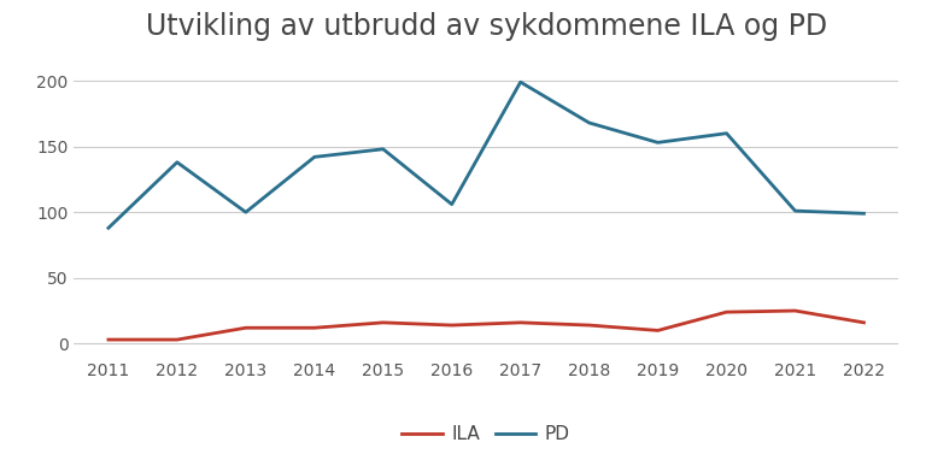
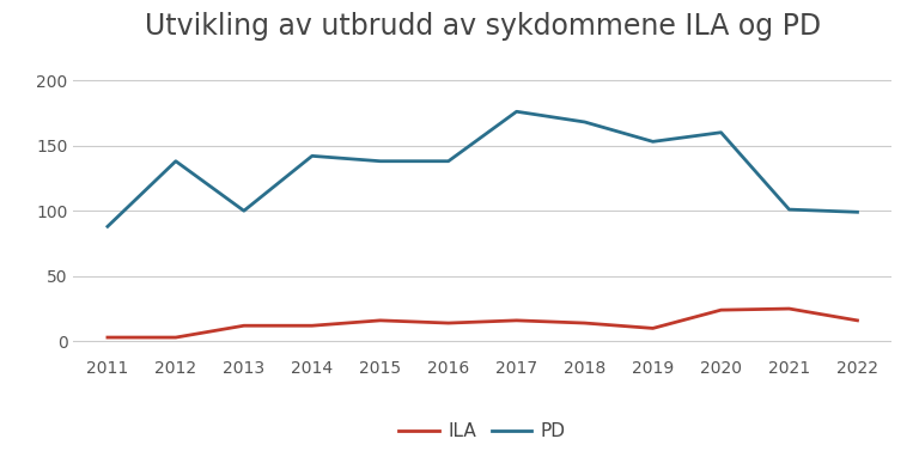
PD/2015: 148 -> 138
PD/2016: 106 -> 138
PD/2017: 199 -> 176
